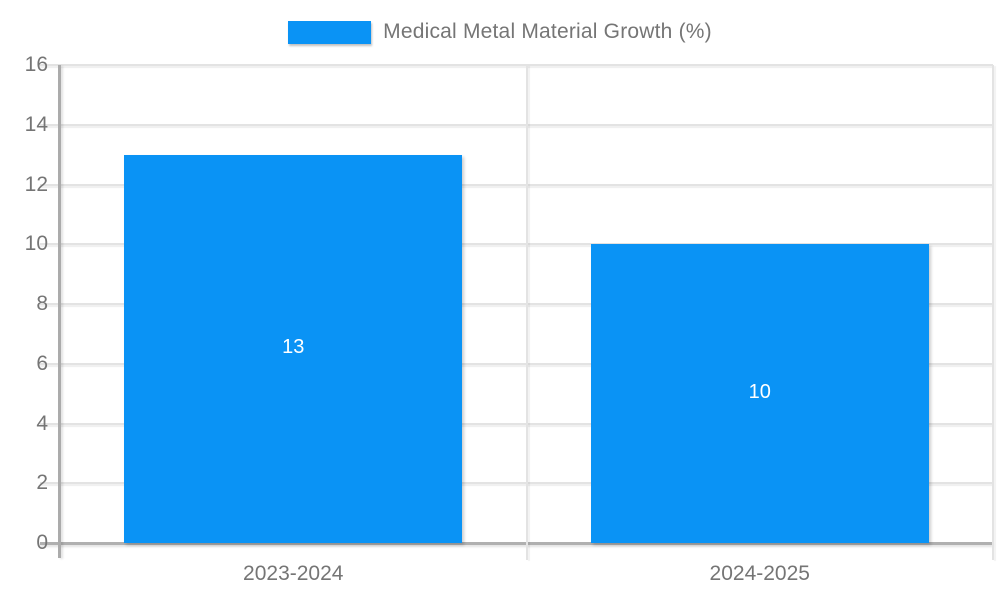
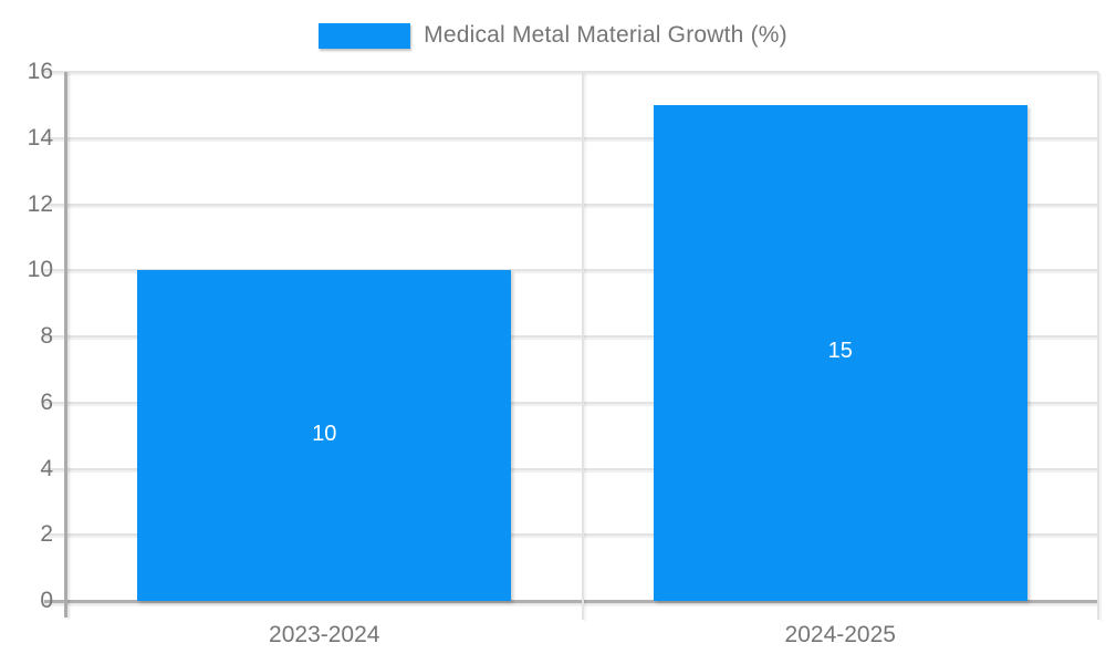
2023-2024: 13 -> 10
2024-2025: 10 -> 15
